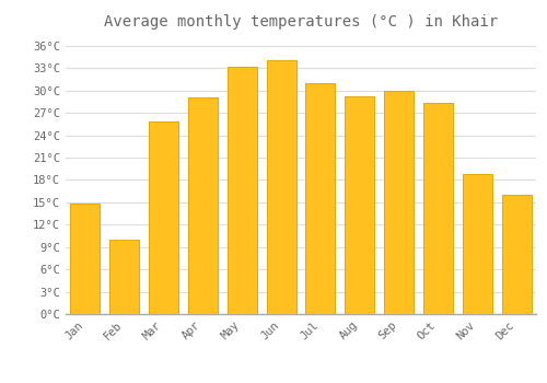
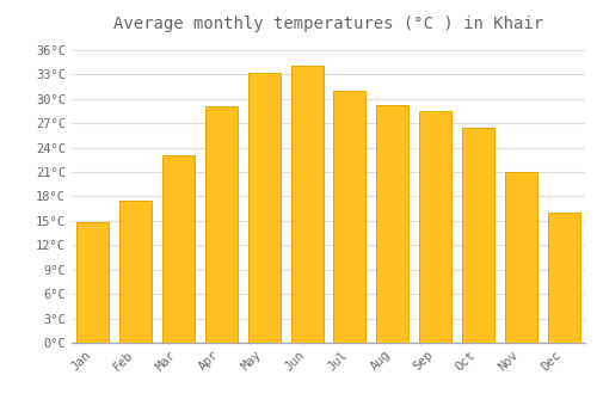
Feb: 10.0°C -> 17.5°C
Mar: 25.8°C -> 23.0°C
Sep: 30.0°C -> 28.5°C
Oct: 28.4°C -> 26.5°C
Nov: 18.8°C -> 21.0°C
